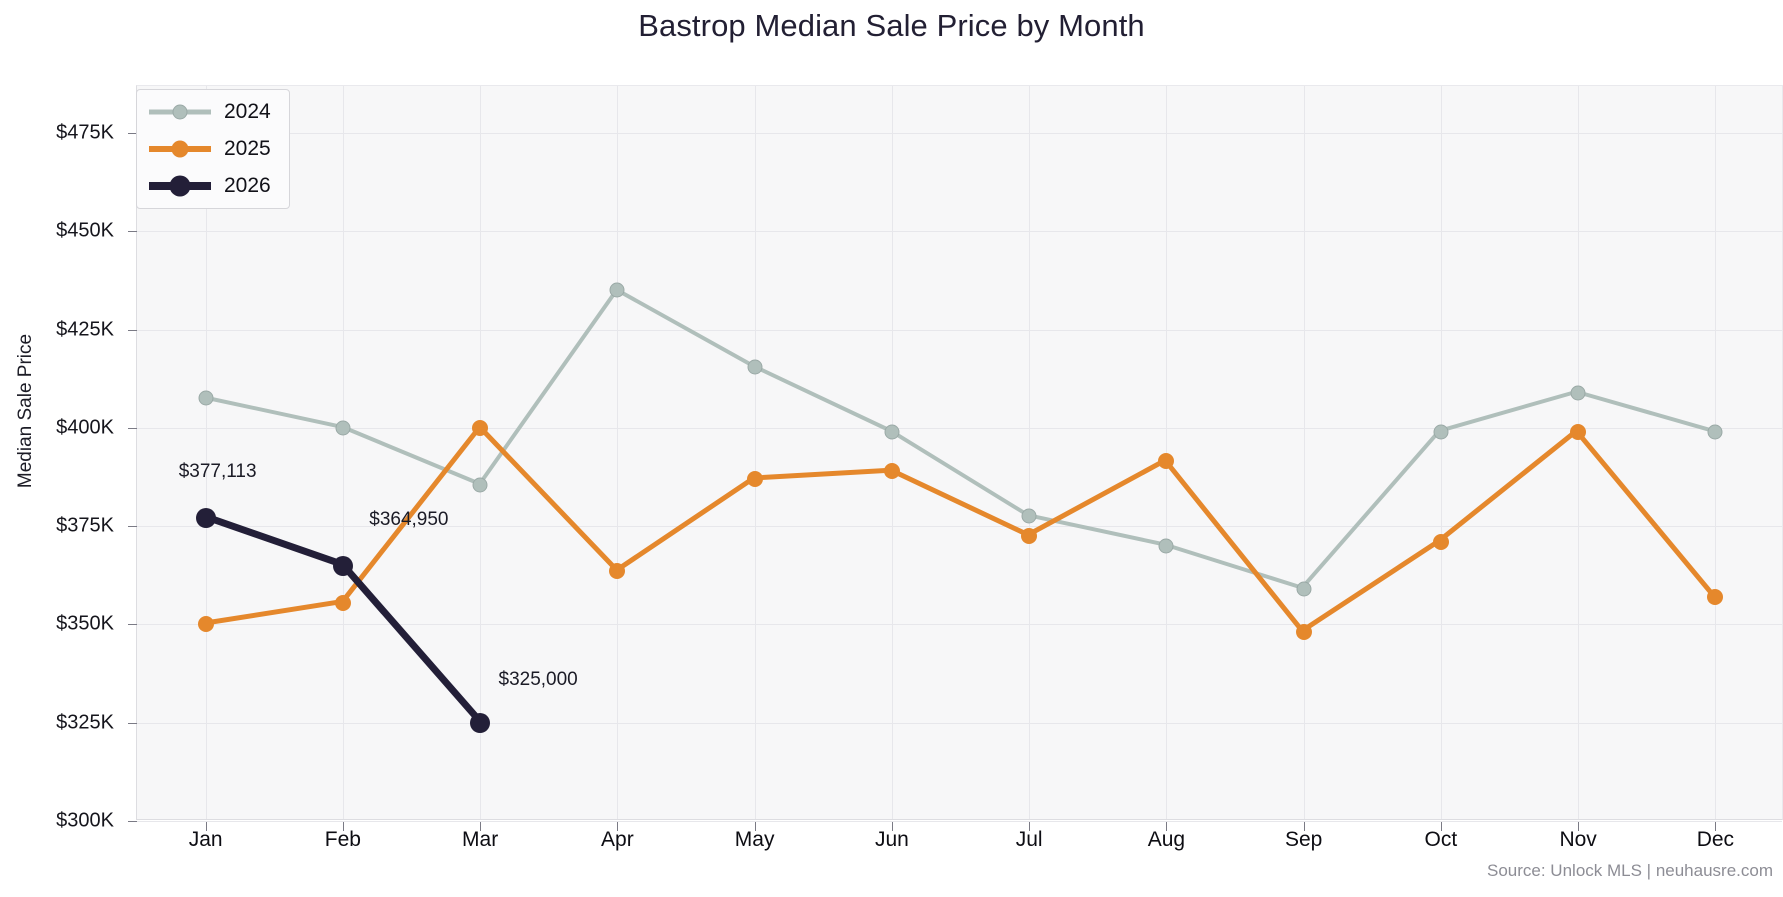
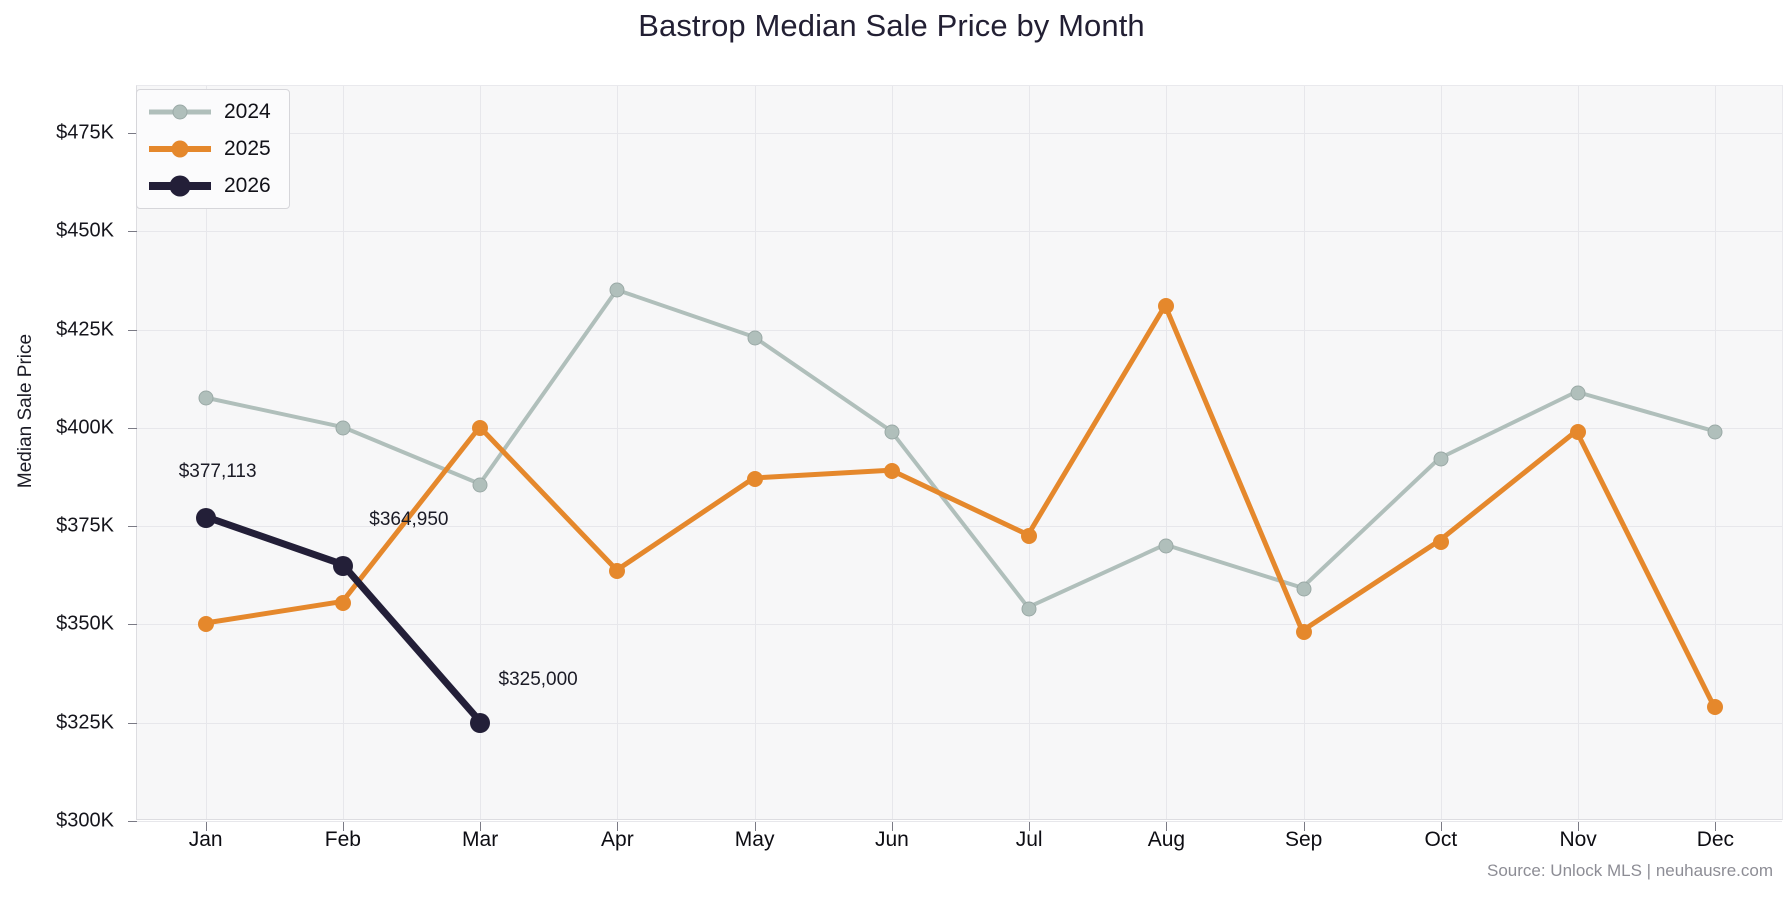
2024/May: $416K -> $423K
2024/Jul: $378K -> $354K
2025/Aug: $392K -> $431K
2024/Oct: $399K -> $392K
2025/Dec: $357K -> $329K
